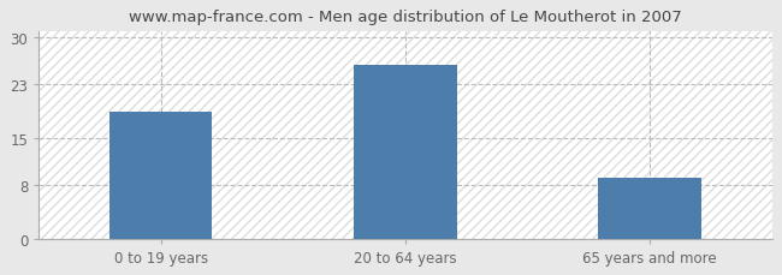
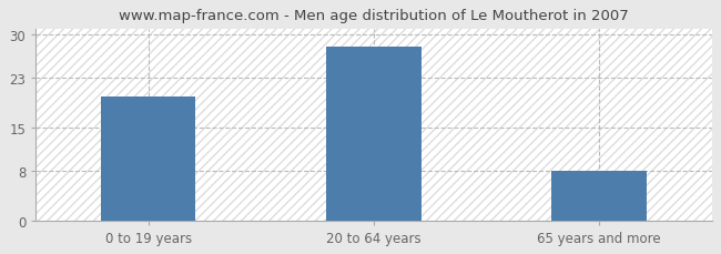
0 to 19 years: 19 -> 20
20 to 64 years: 26 -> 28
65 years and more: 9 -> 8
